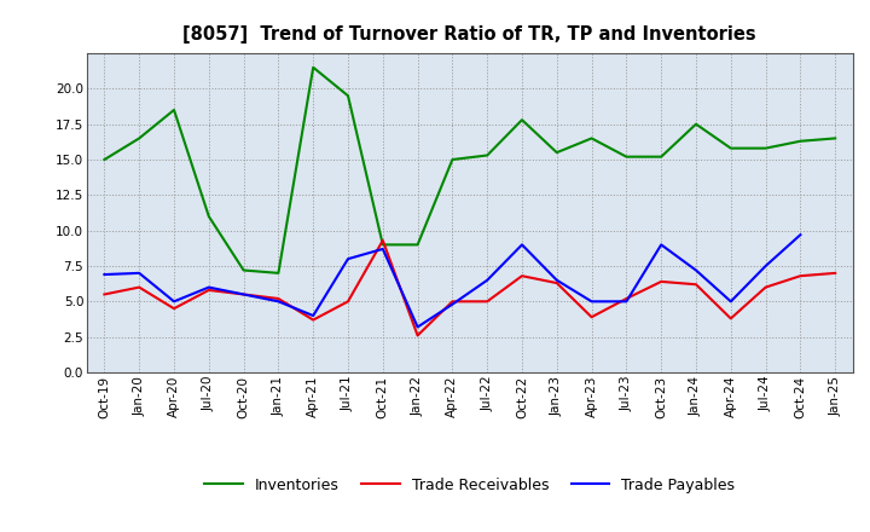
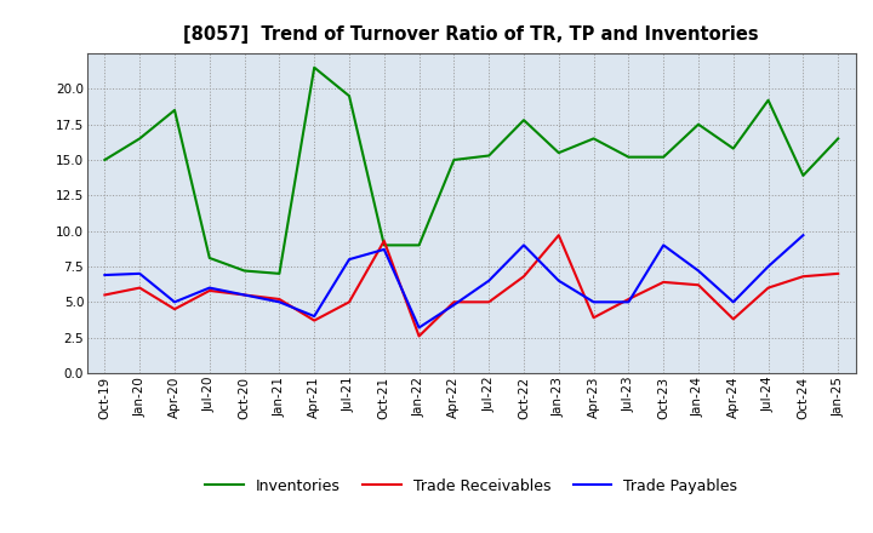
Inventories/Jul-20: 11.0 -> 8.1
Trade Receivables/Jan-23: 6.3 -> 9.7
Inventories/Jul-24: 15.8 -> 19.2
Inventories/Oct-24: 16.3 -> 13.9
